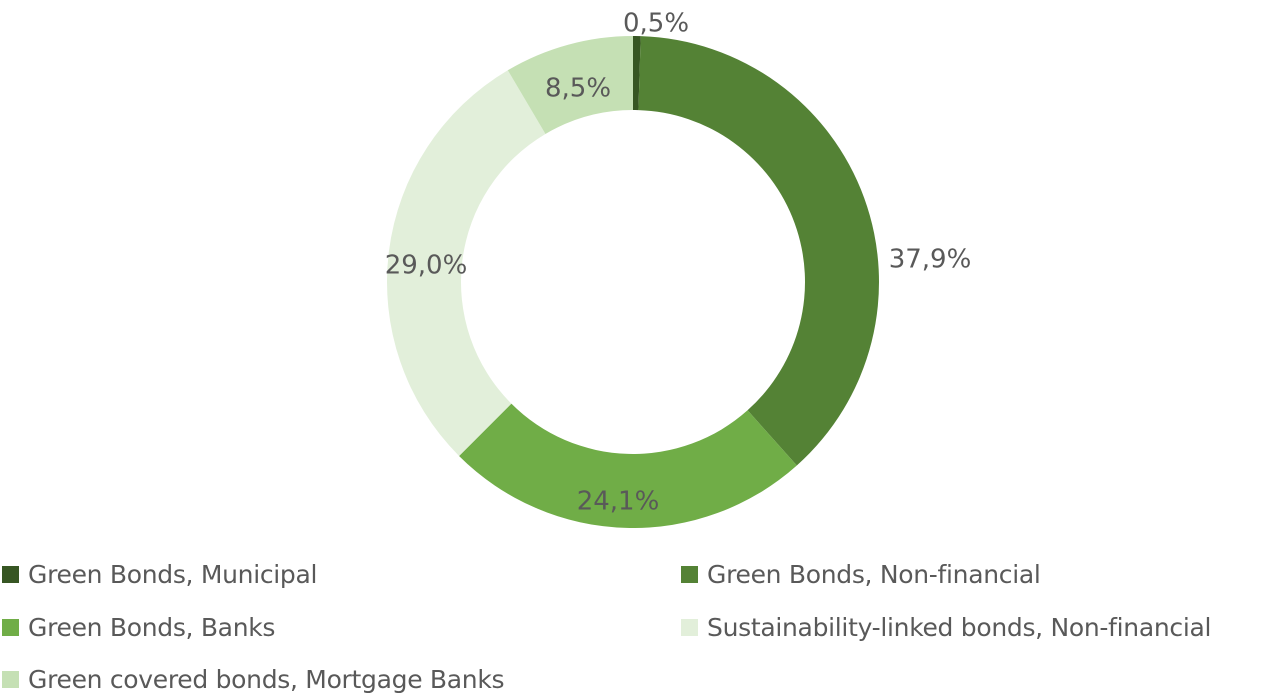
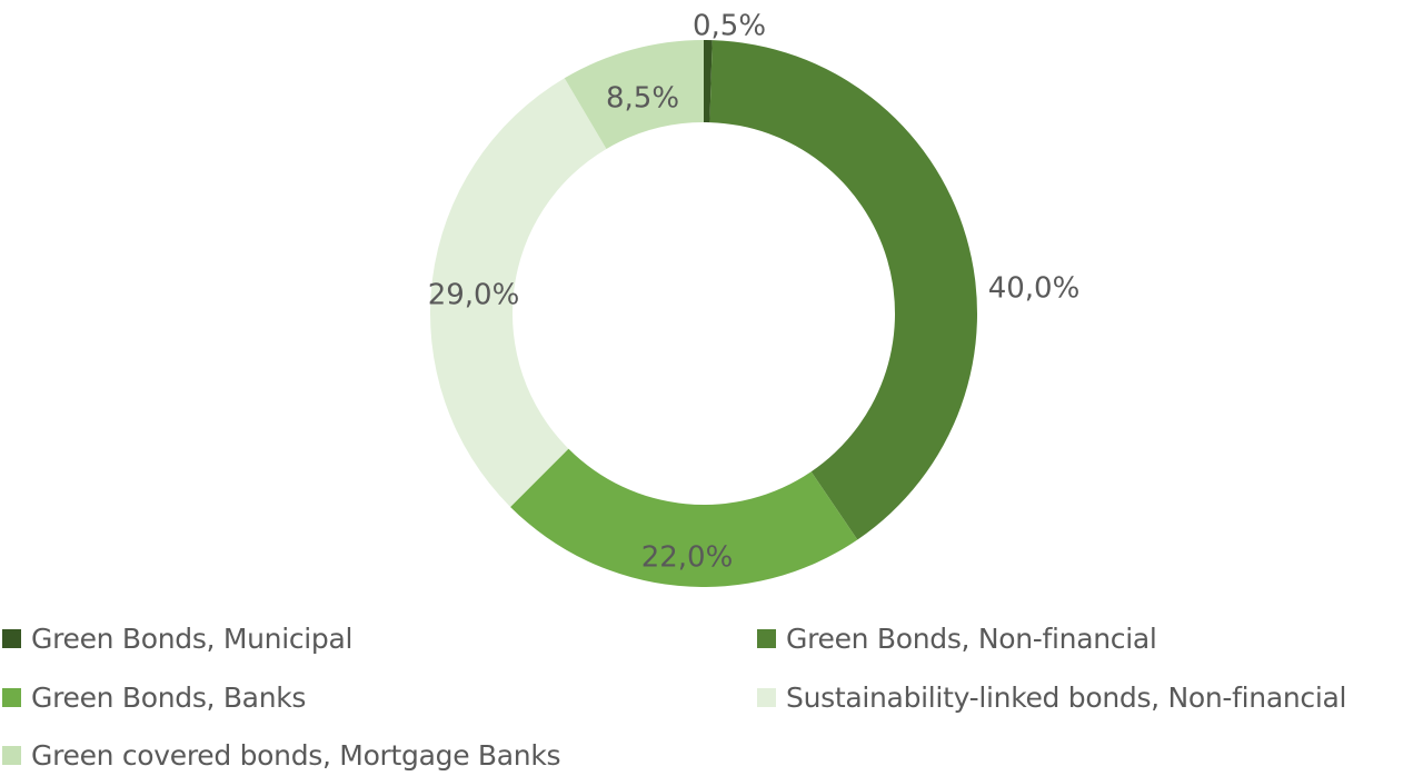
Green Bonds, Non-financial: 37,9% -> 40,0%
Green Bonds, Banks: 24,1% -> 22,0%
